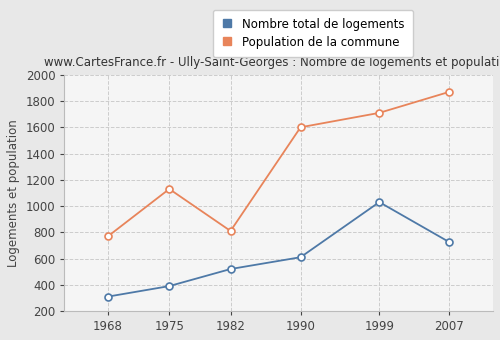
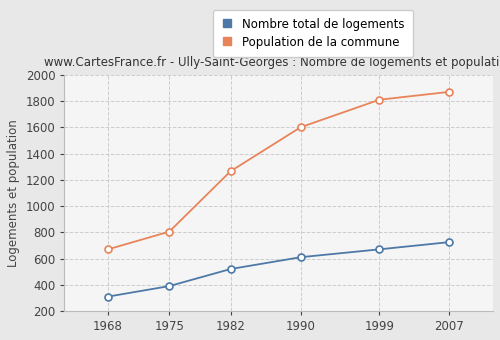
Population de la commune/1968: 770 -> 670
Population de la commune/1975: 1130 -> 800
Population de la commune/1982: 810 -> 1260
Nombre total de logements/1999: 1030 -> 670
Population de la commune/1999: 1710 -> 1810
